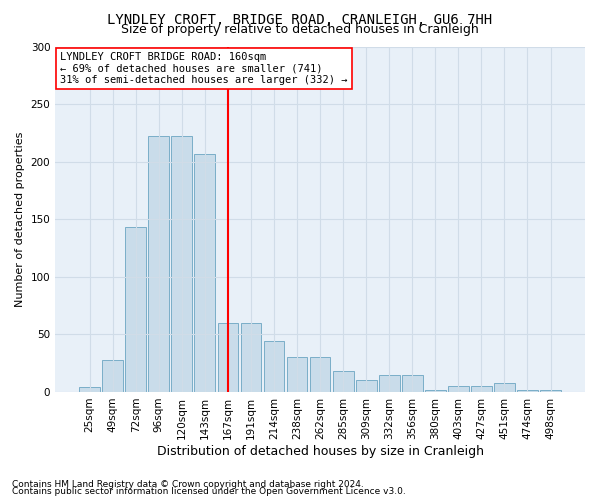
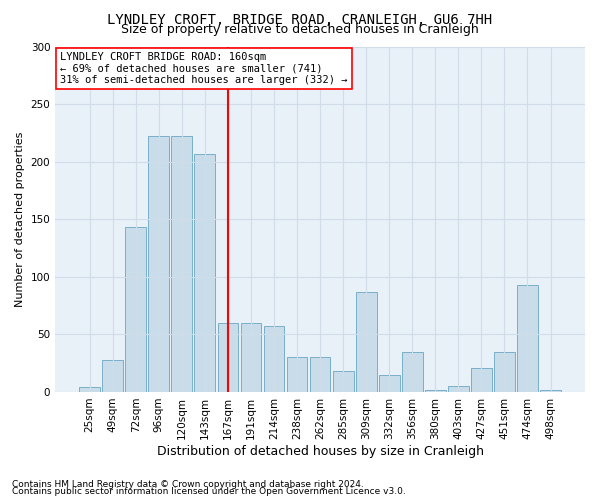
214sqm: 44 -> 57
309sqm: 10 -> 87
356sqm: 15 -> 35
427sqm: 5 -> 21
451sqm: 8 -> 35
474sqm: 2 -> 93
